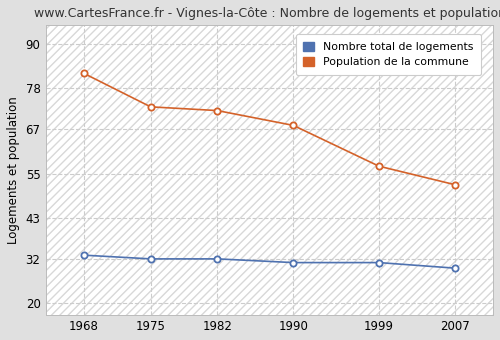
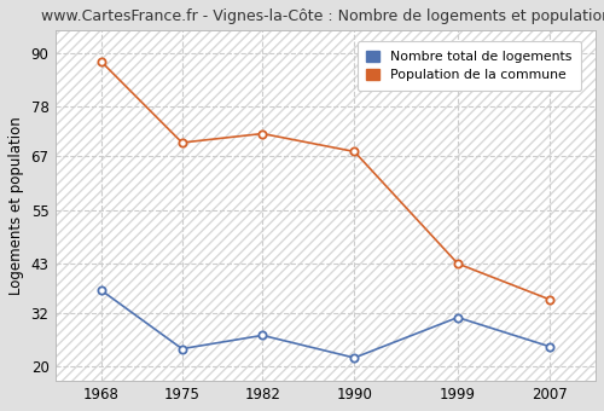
Nombre total de logements/1968: 33.0 -> 37.0
Population de la commune/1968: 82 -> 88
Nombre total de logements/1975: 32.0 -> 24.0
Population de la commune/1975: 73 -> 70
Nombre total de logements/1982: 32.0 -> 27.0
Nombre total de logements/1990: 31.0 -> 22.0
Population de la commune/1999: 57 -> 43
Nombre total de logements/2007: 29.5 -> 24.5
Population de la commune/2007: 52 -> 35
